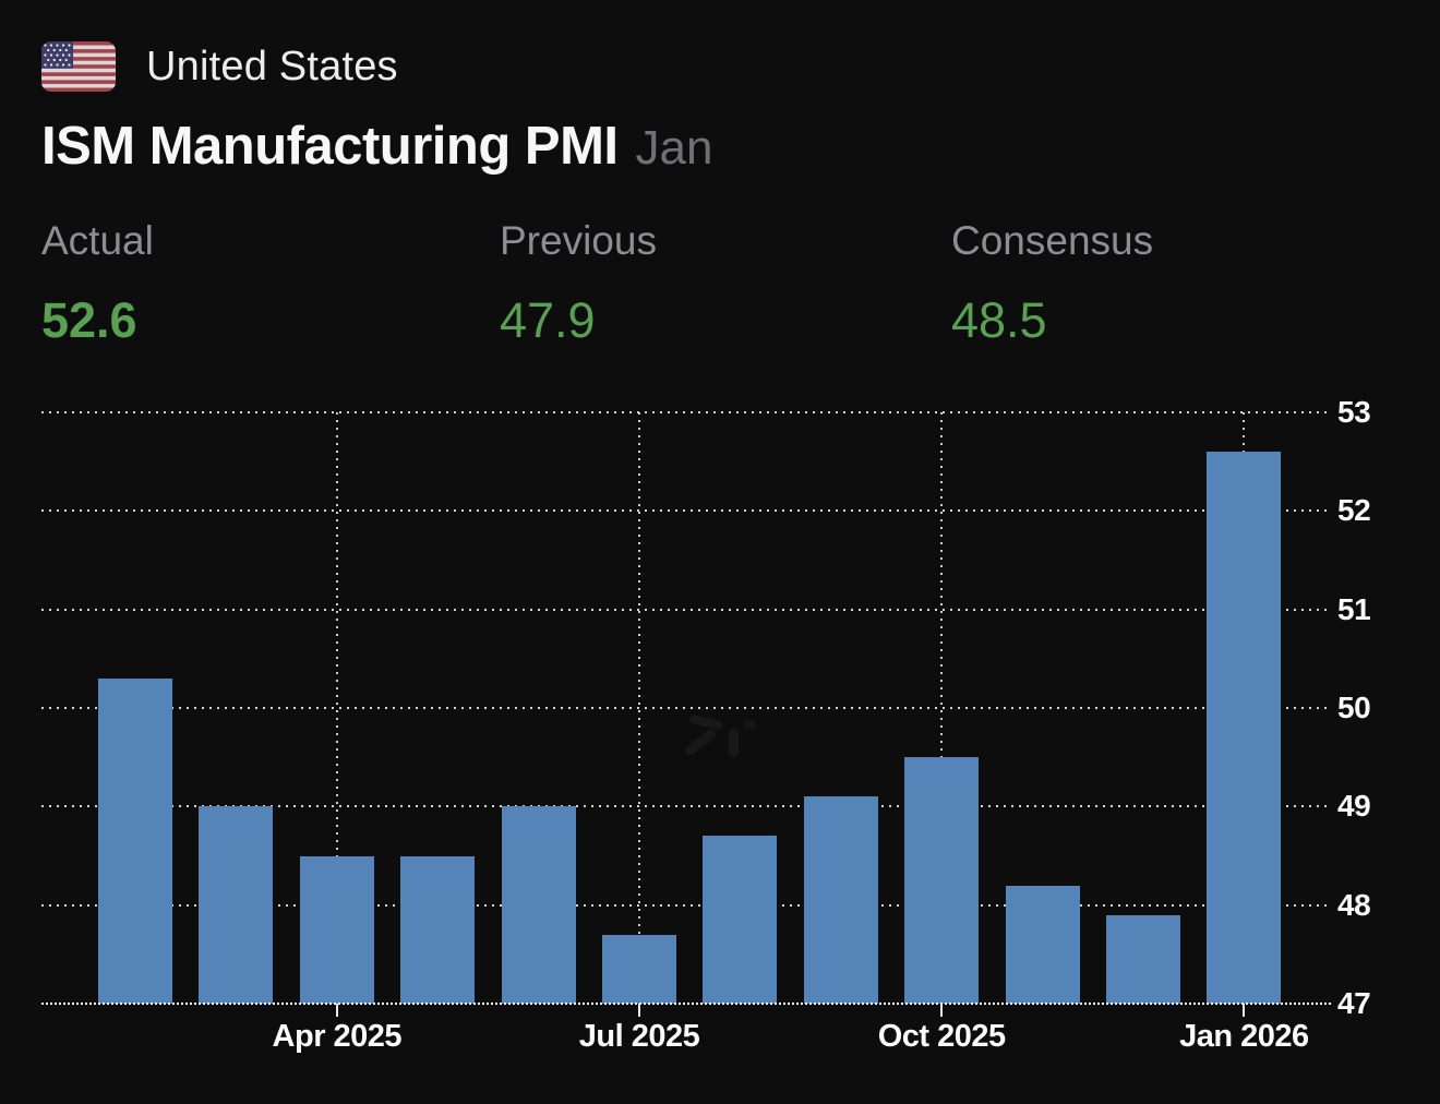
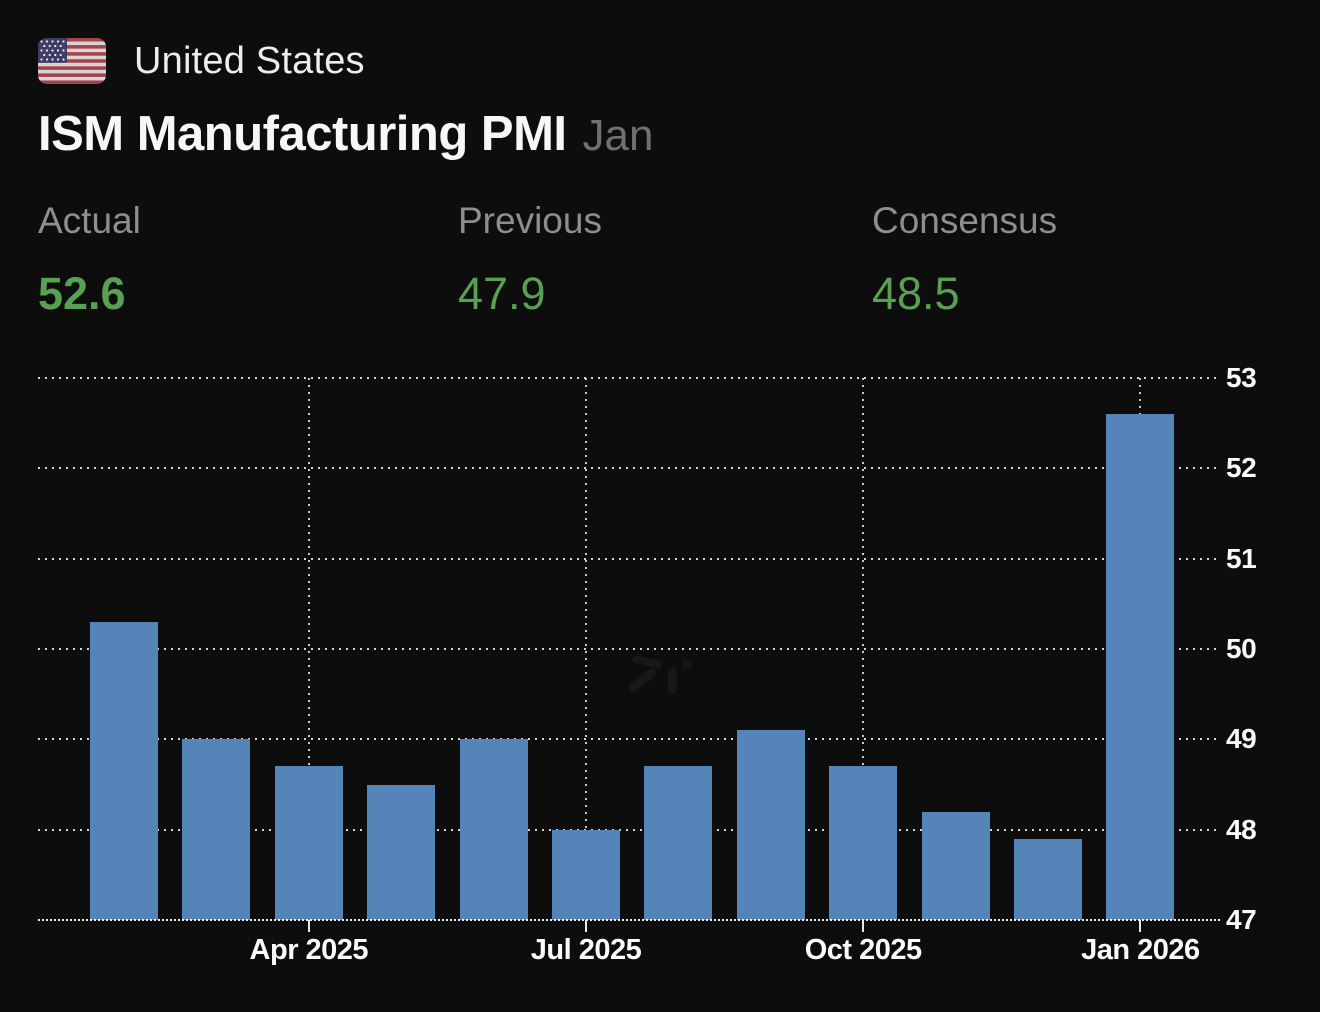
Apr 2025: 48.5 -> 48.7
Jul 2025: 47.7 -> 48.0
Oct 2025: 49.5 -> 48.7
